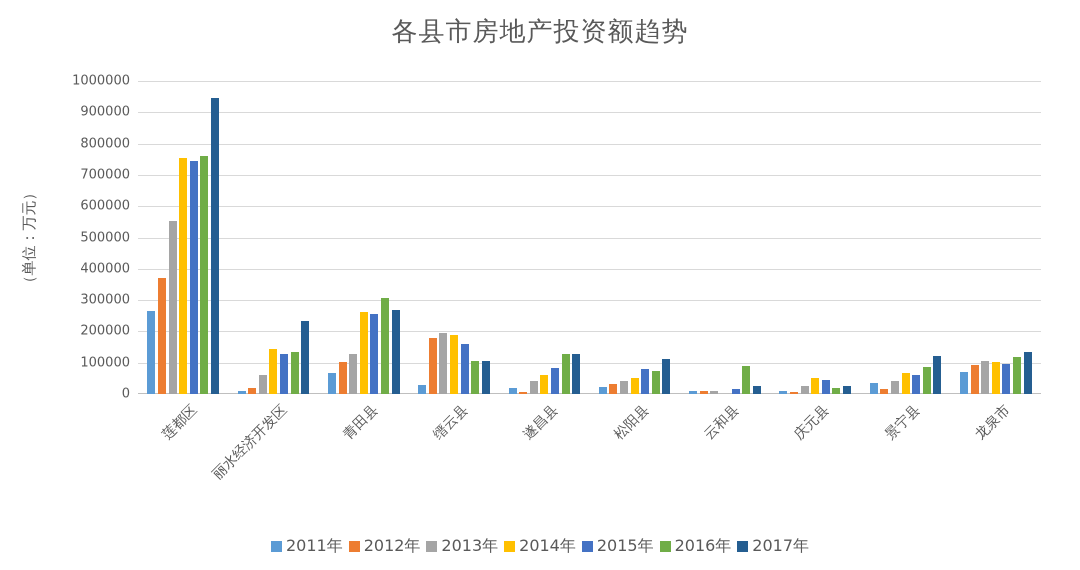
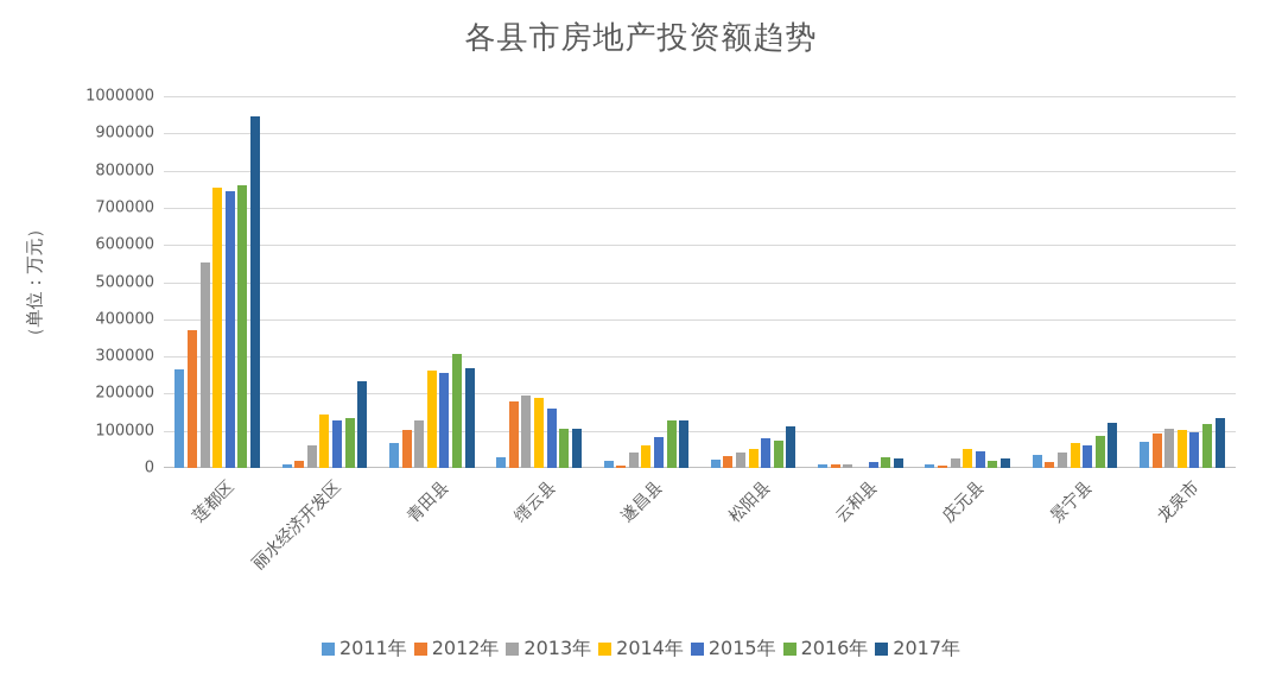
2016年/云和县: 90000 -> 30000
